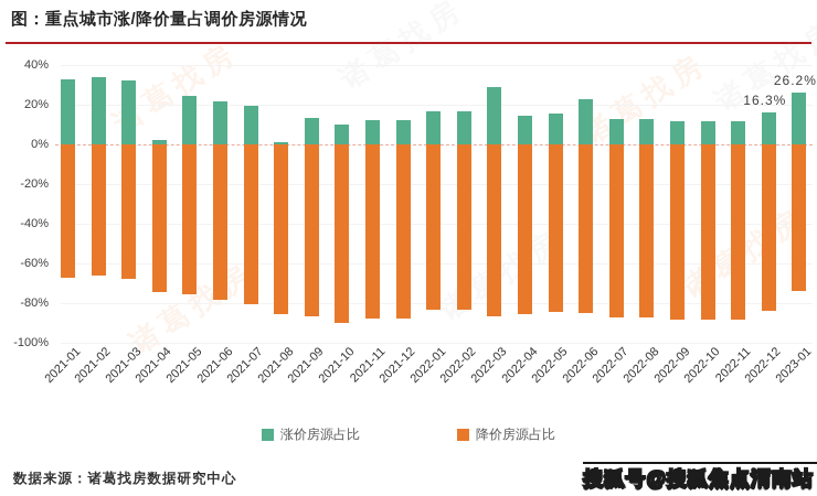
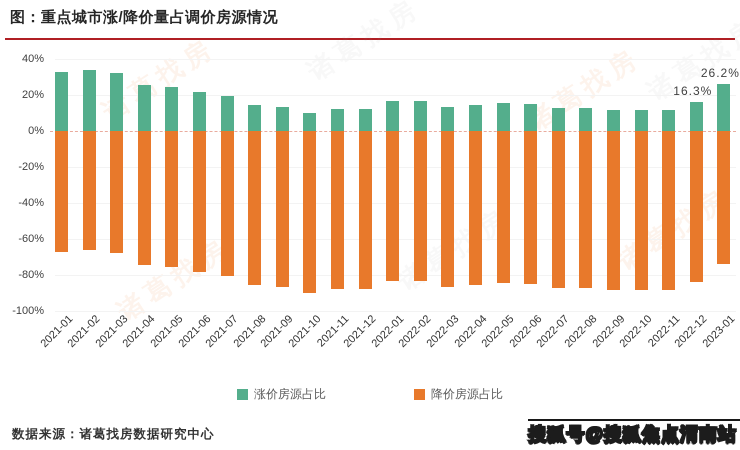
涨价房源占比/2021-04: 2% -> 26%
涨价房源占比/2021-08: 1% -> 14%
涨价房源占比/2022-03: 29% -> 13%
涨价房源占比/2022-06: 23% -> 15%
